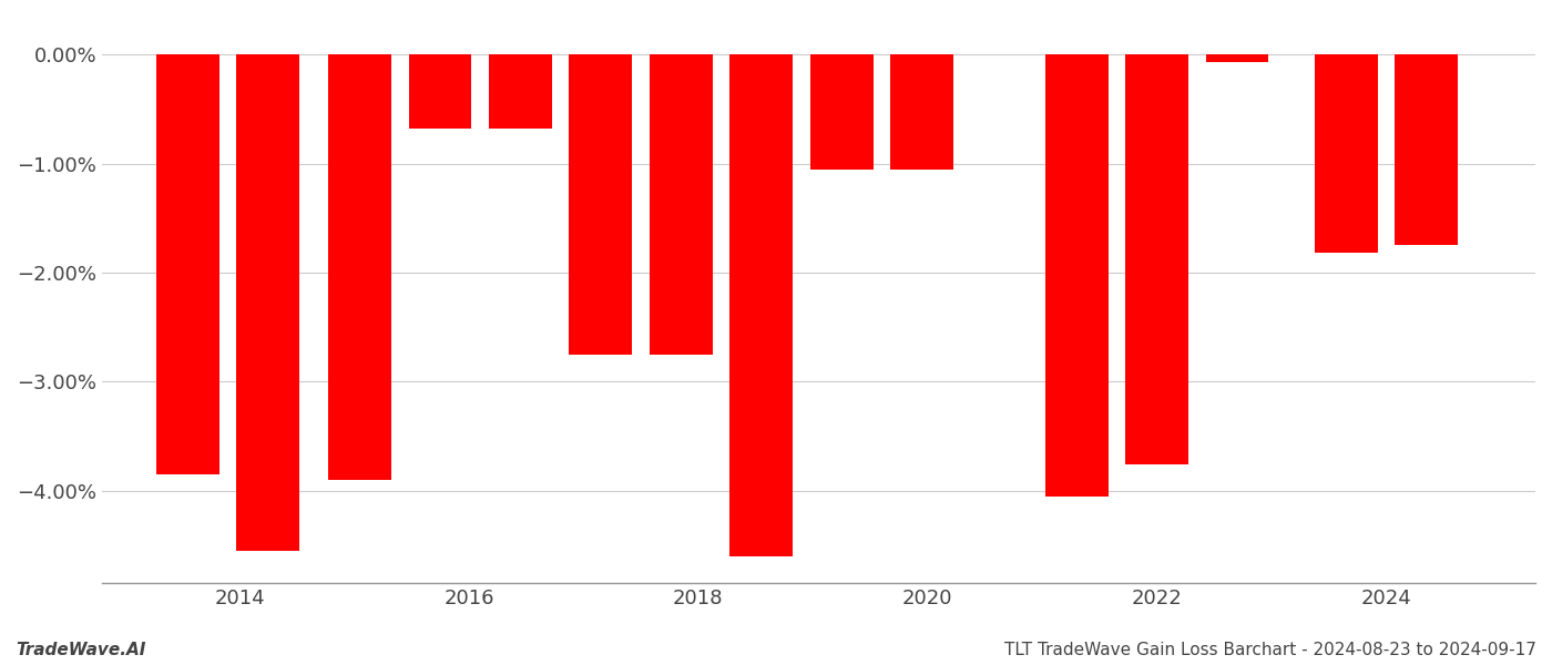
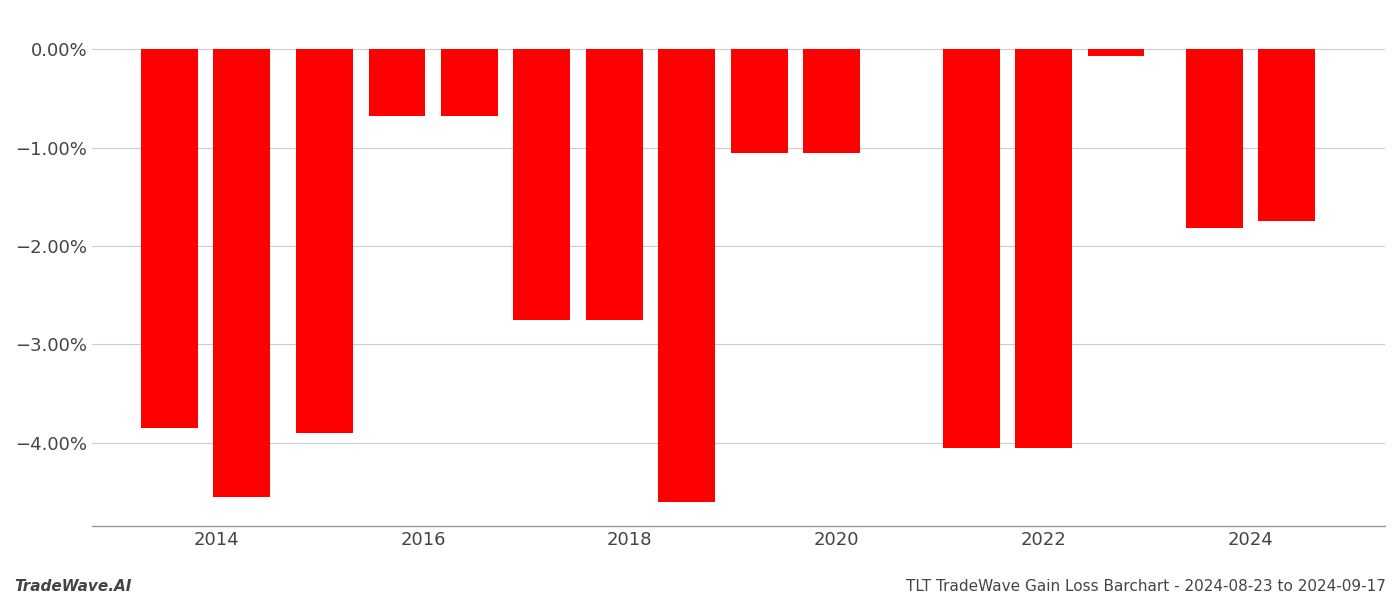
2022: -3.76% -> -4.05%
